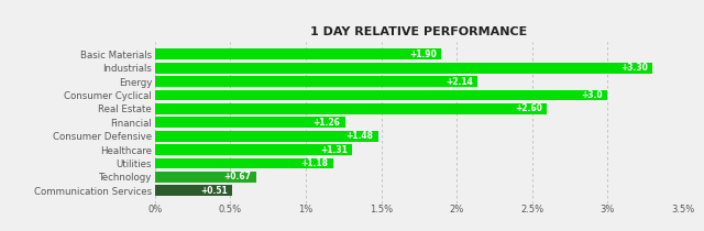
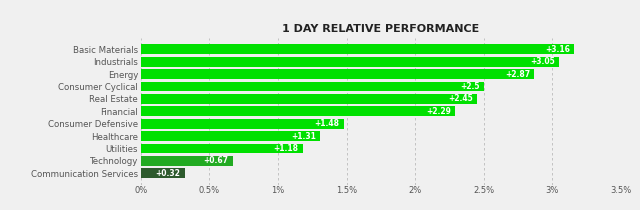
Basic Materials: +1.90 -> +3.16
Industrials: +3.30 -> +3.05
Energy: +2.14 -> +2.87
Consumer Cyclical: +3.0 -> +2.5
Real Estate: +2.60 -> +2.45
Financial: +1.26 -> +2.29
Communication Services: +0.51 -> +0.32
